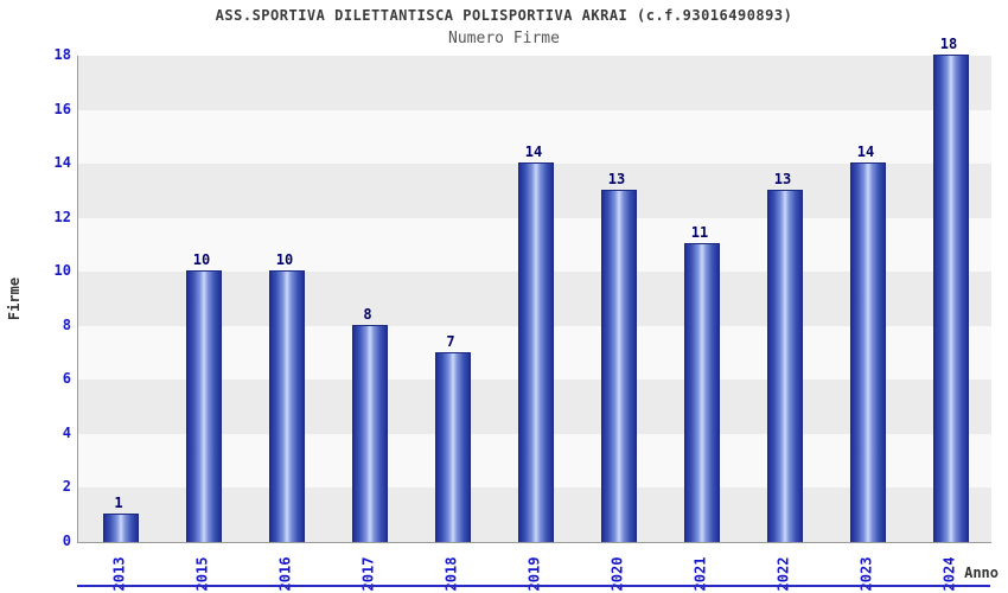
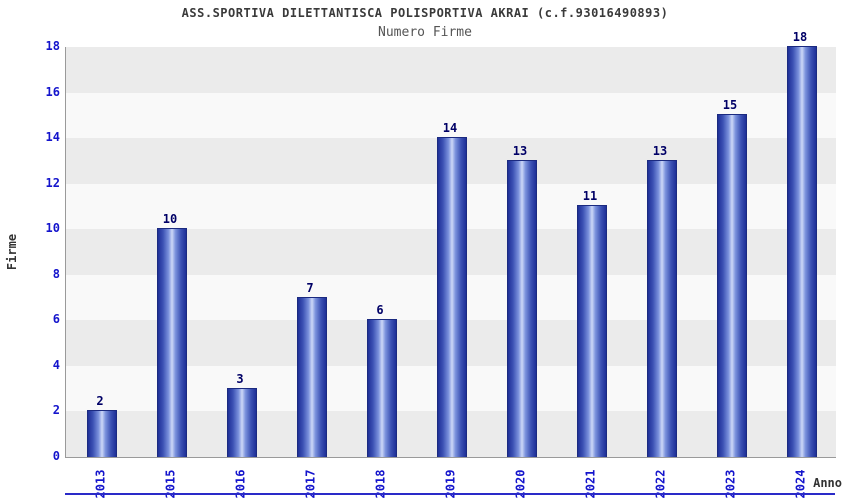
2013: 1 -> 2
2016: 10 -> 3
2017: 8 -> 7
2018: 7 -> 6
2023: 14 -> 15
